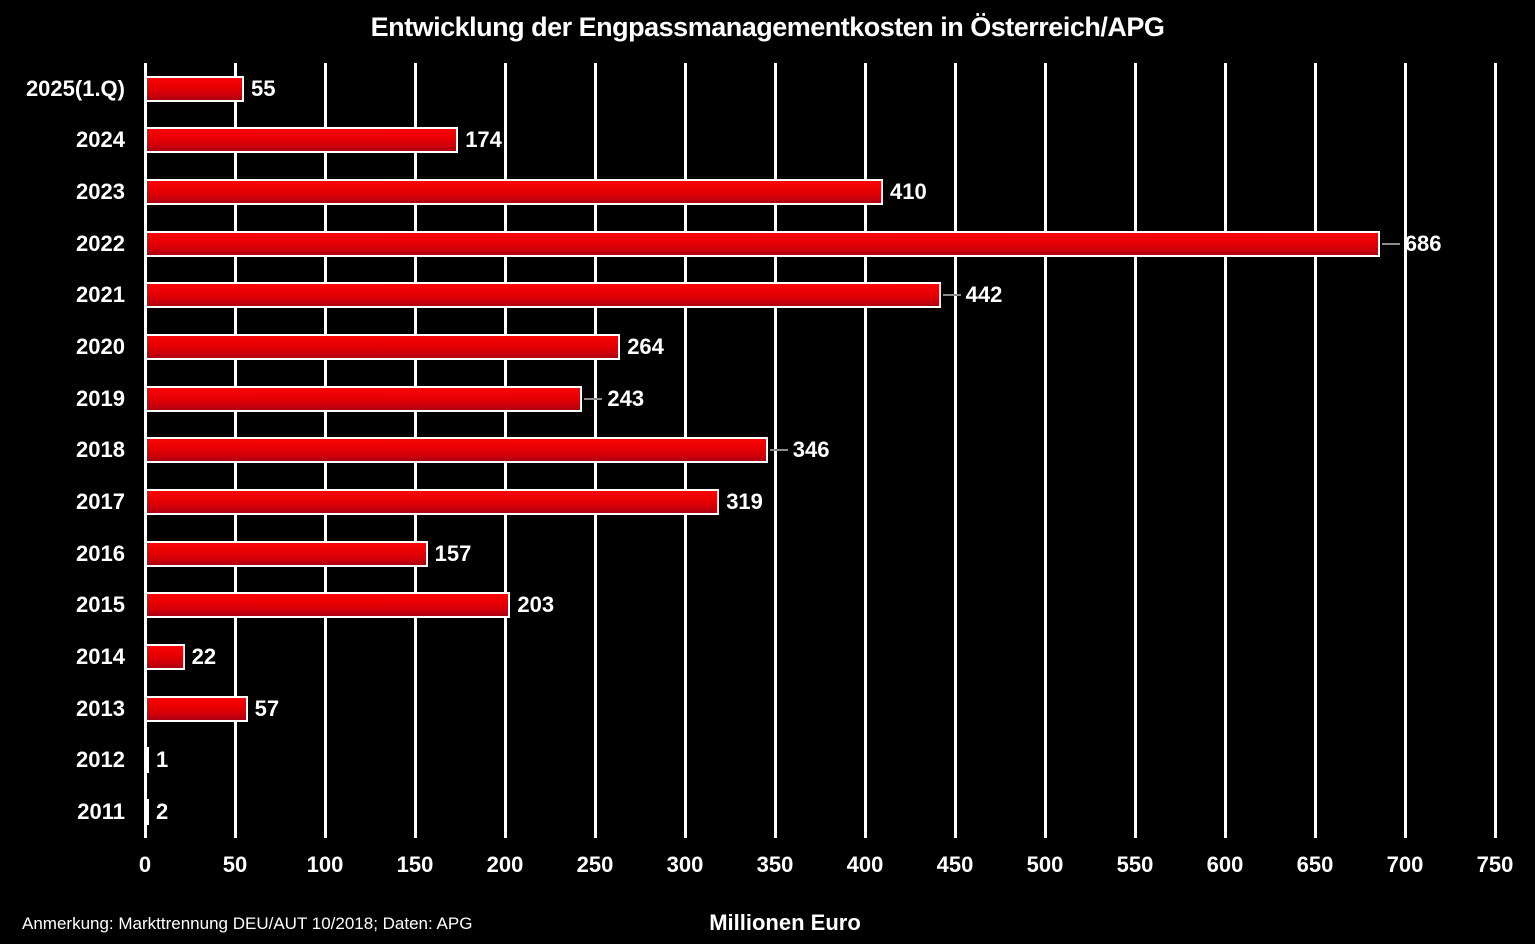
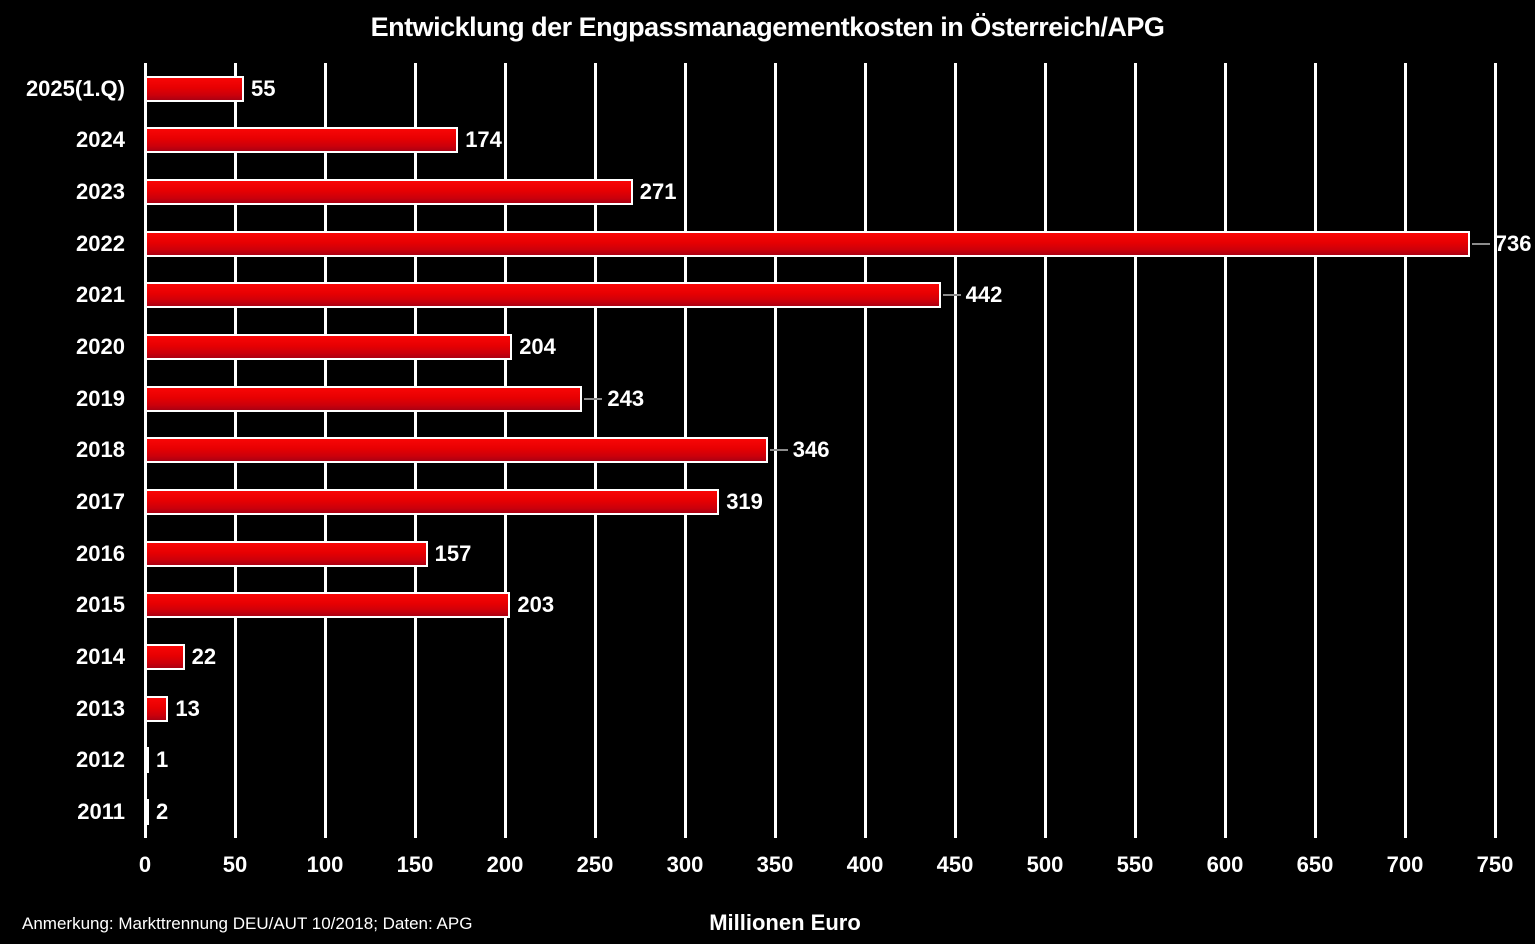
2023: 410 -> 271
2022: 686 -> 736
2020: 264 -> 204
2013: 57 -> 13
